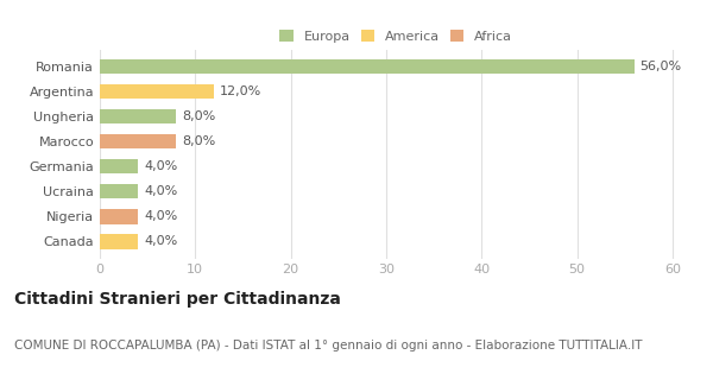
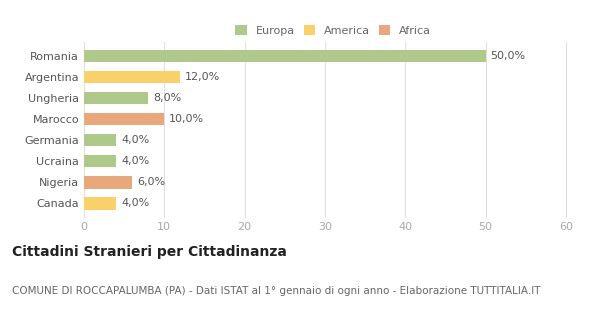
Romania: 56,0% -> 50,0%
Marocco: 8,0% -> 10,0%
Nigeria: 4,0% -> 6,0%
